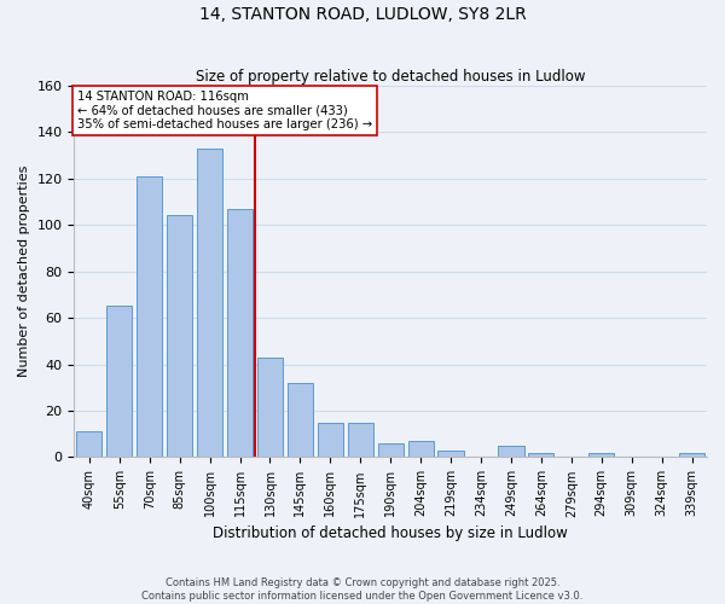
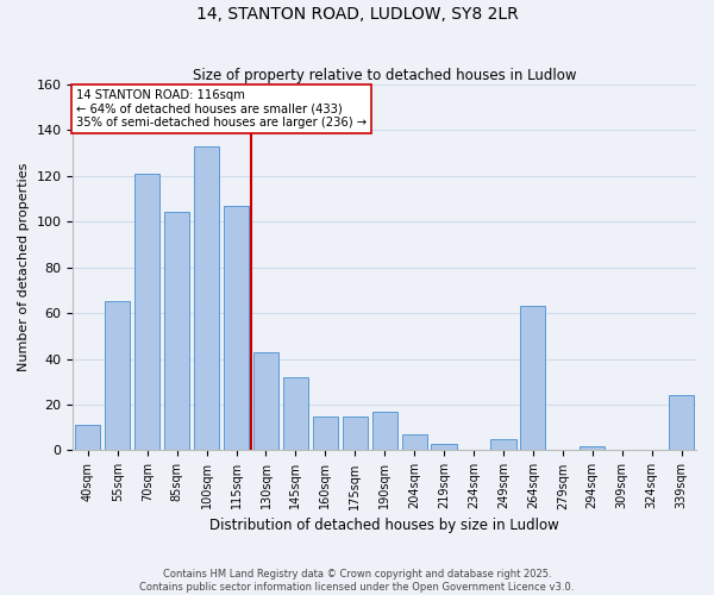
190sqm: 6 -> 17
264sqm: 2 -> 63
339sqm: 2 -> 24
